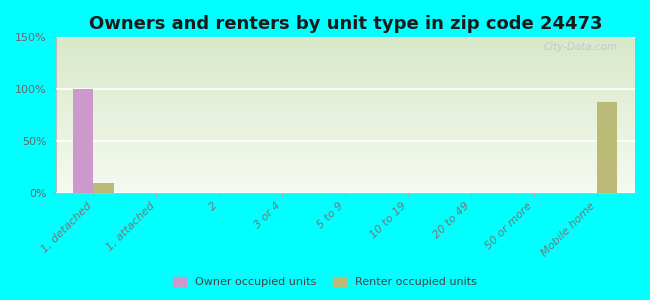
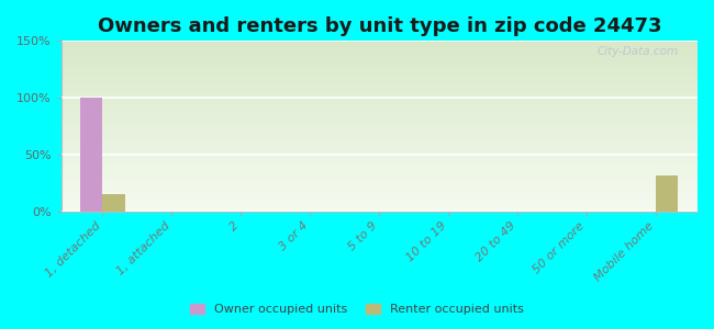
Renter occupied units/1, detached: 10% -> 16%
Renter occupied units/Mobile home: 88% -> 32%
